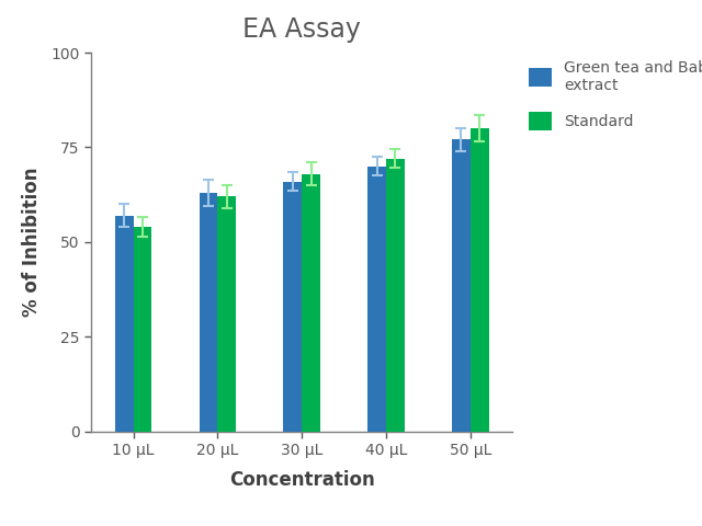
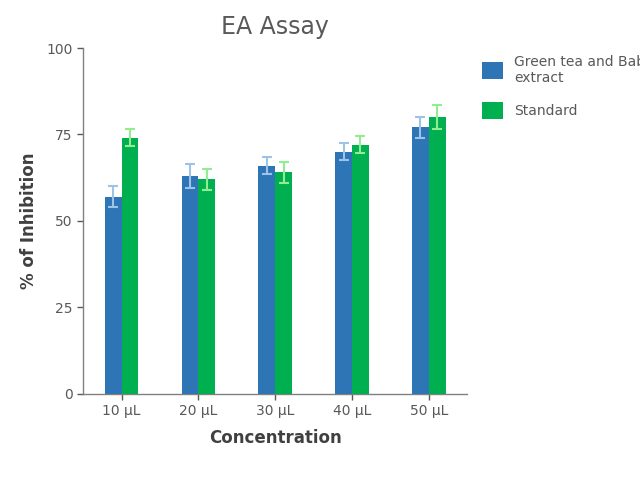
Standard/10 μL: 54 -> 74
Standard/30 μL: 68 -> 64
